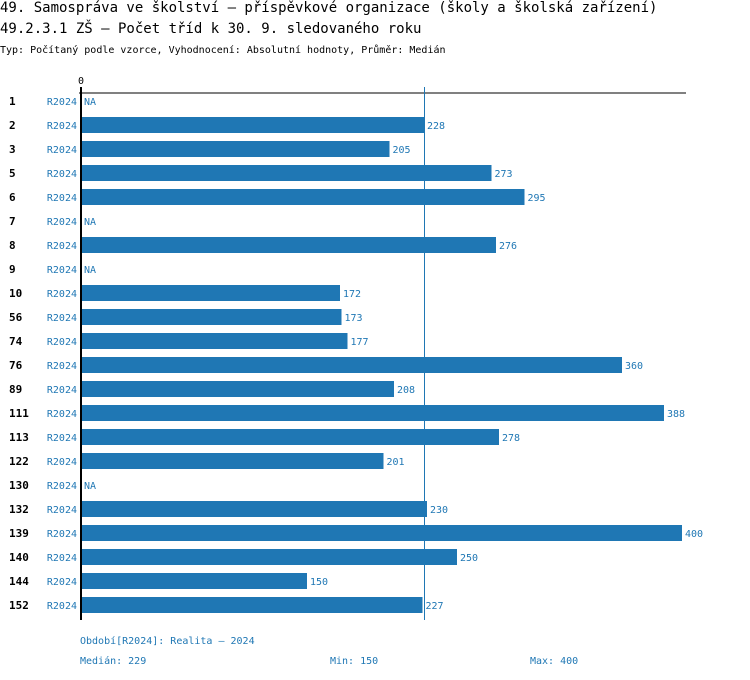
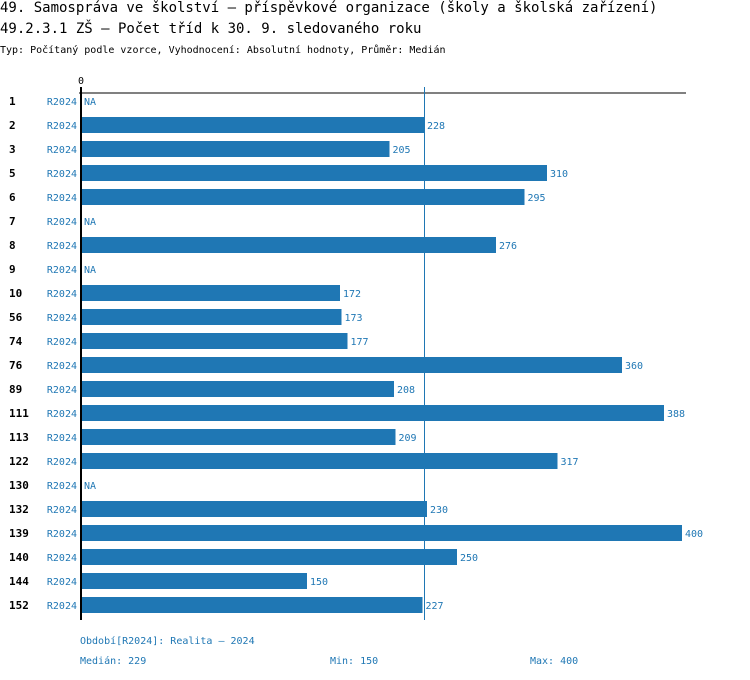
5: 273 -> 310
113: 278 -> 209
122: 201 -> 317
